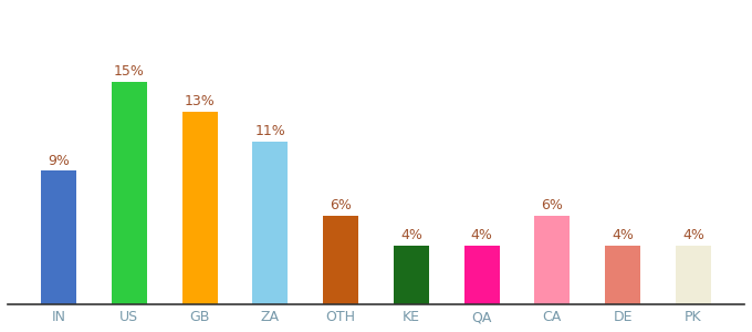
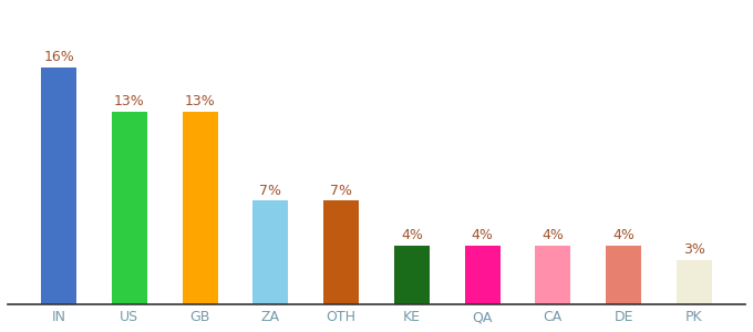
IN: 9% -> 16%
US: 15% -> 13%
ZA: 11% -> 7%
OTH: 6% -> 7%
CA: 6% -> 4%
PK: 4% -> 3%
